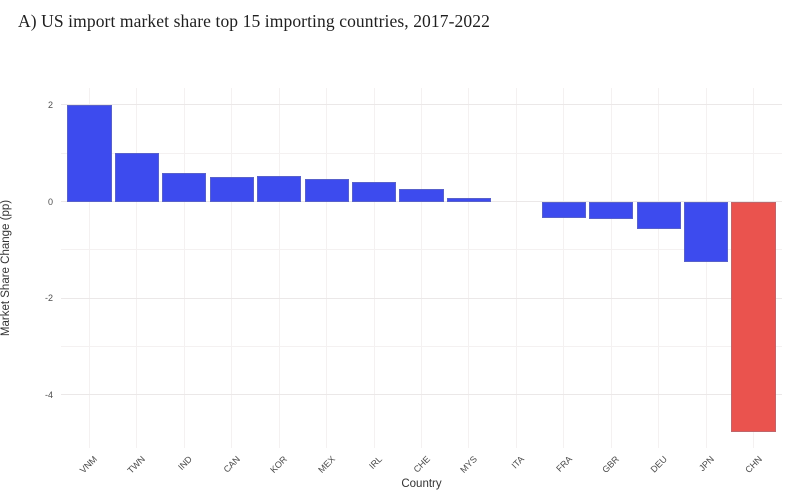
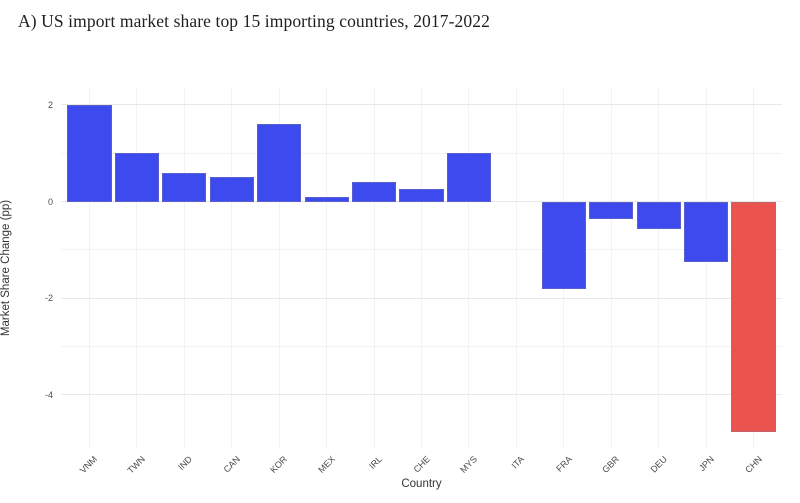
KOR: 0.5 -> 1.6
MEX: 0.5 -> 0.1
MYS: 0.1 -> 1.0
FRA: -0.3 -> -1.8
